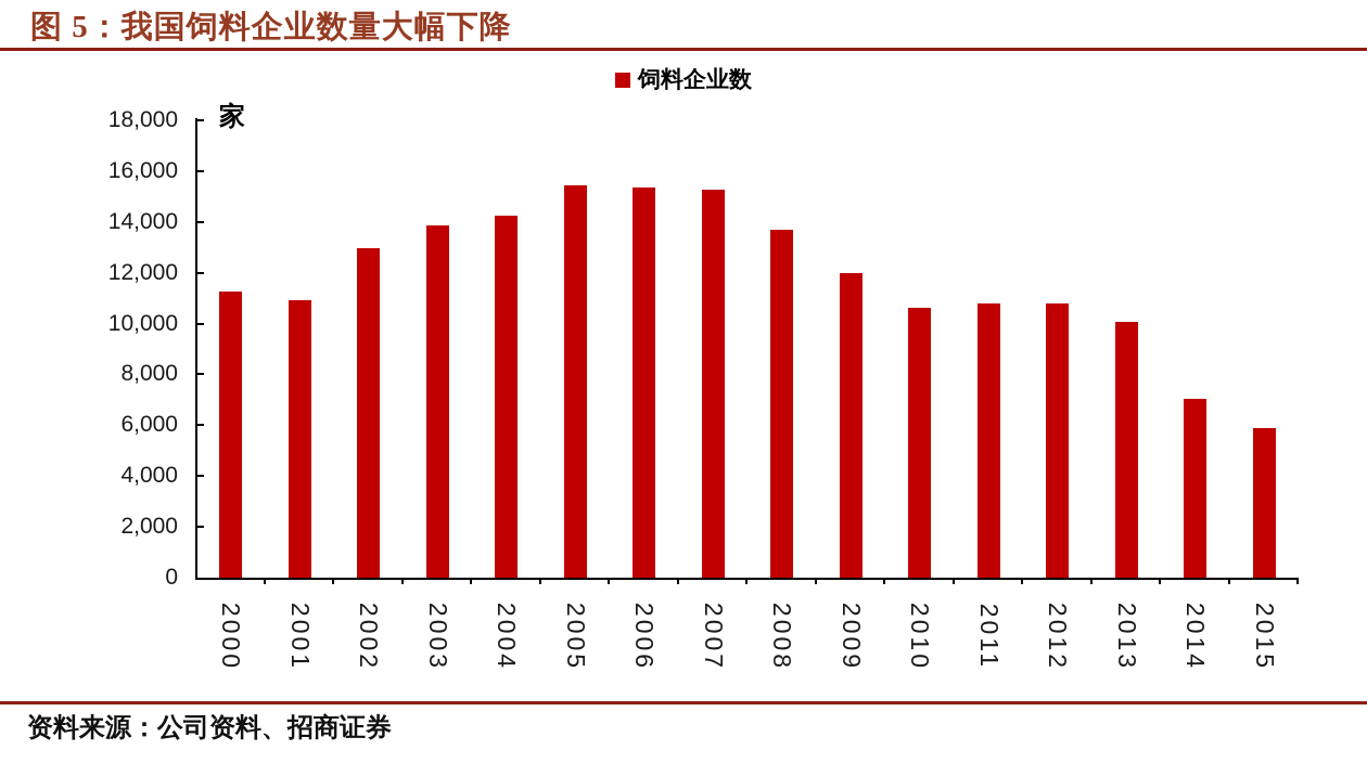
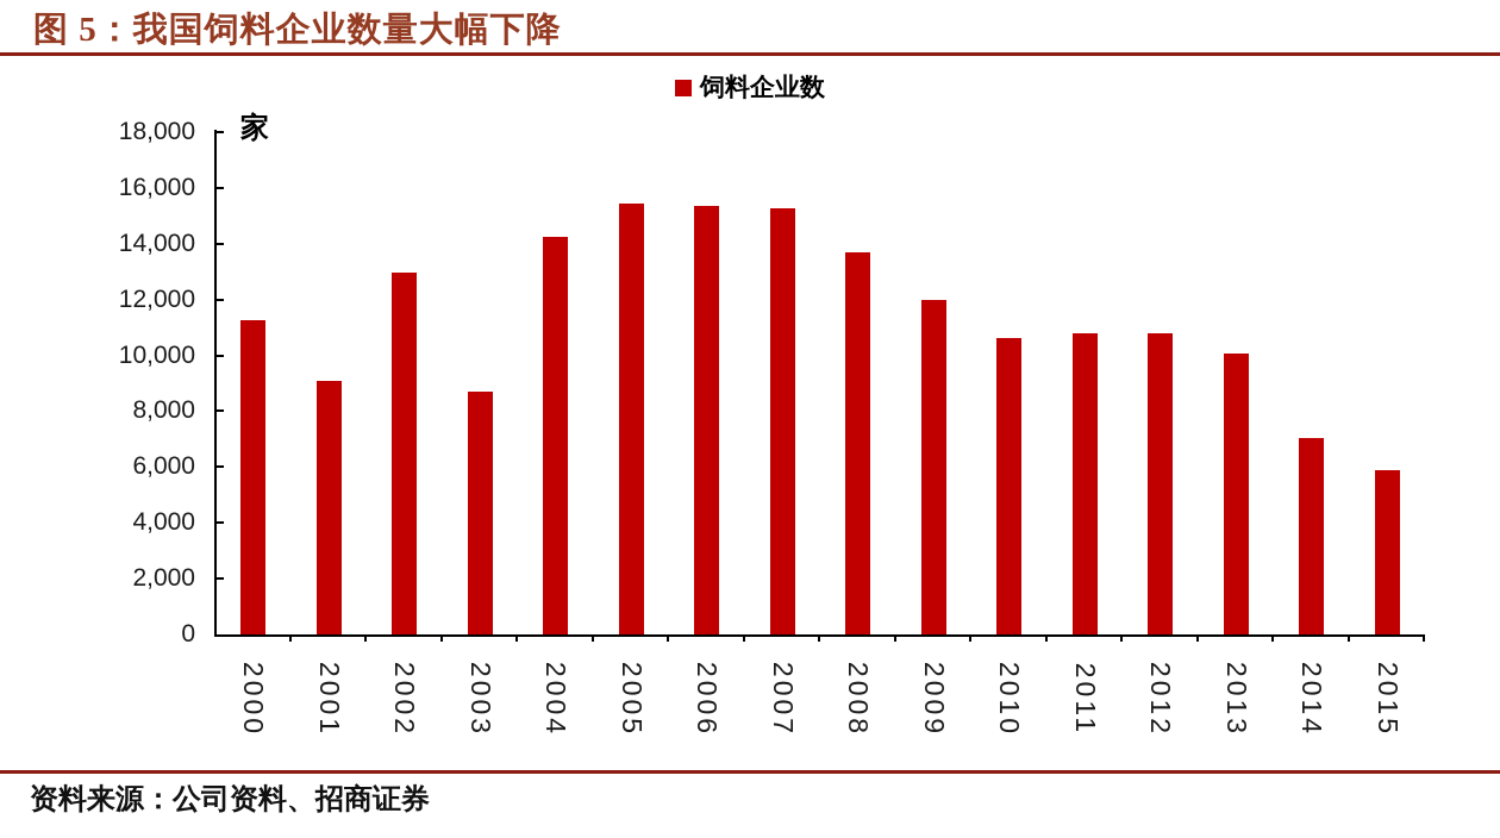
2001: 10900 -> 9100
2003: 13800 -> 8700
